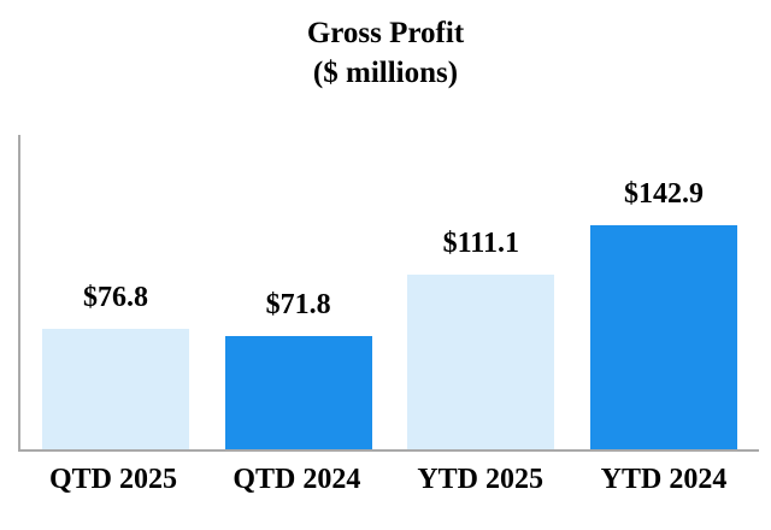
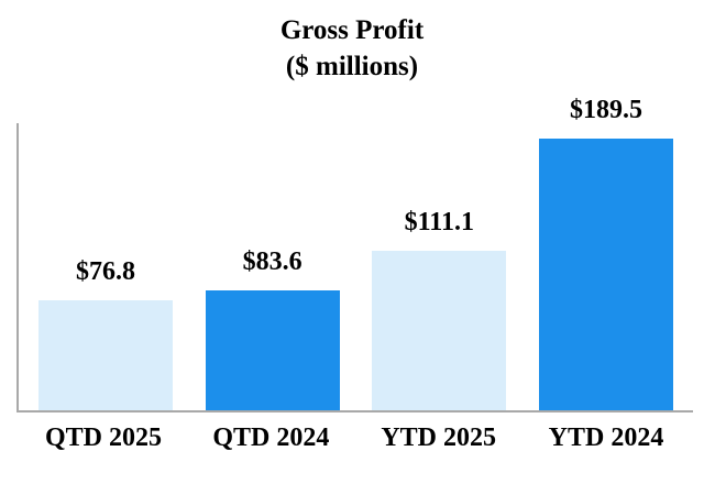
QTD 2024: $71.8 -> $83.6
YTD 2024: $142.9 -> $189.5
